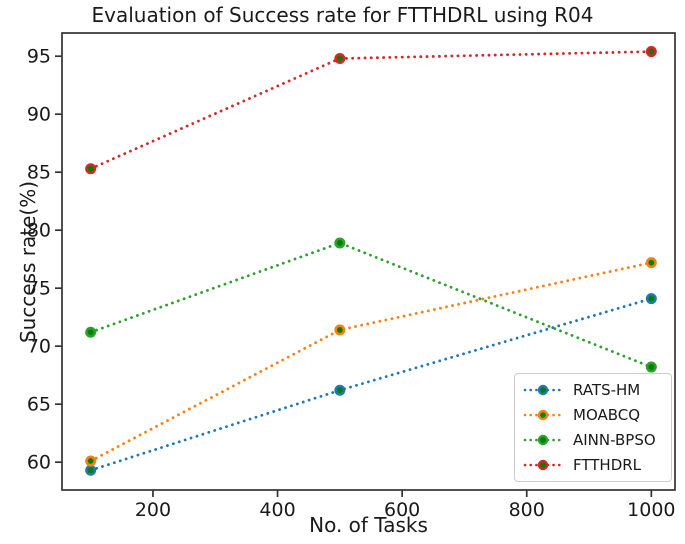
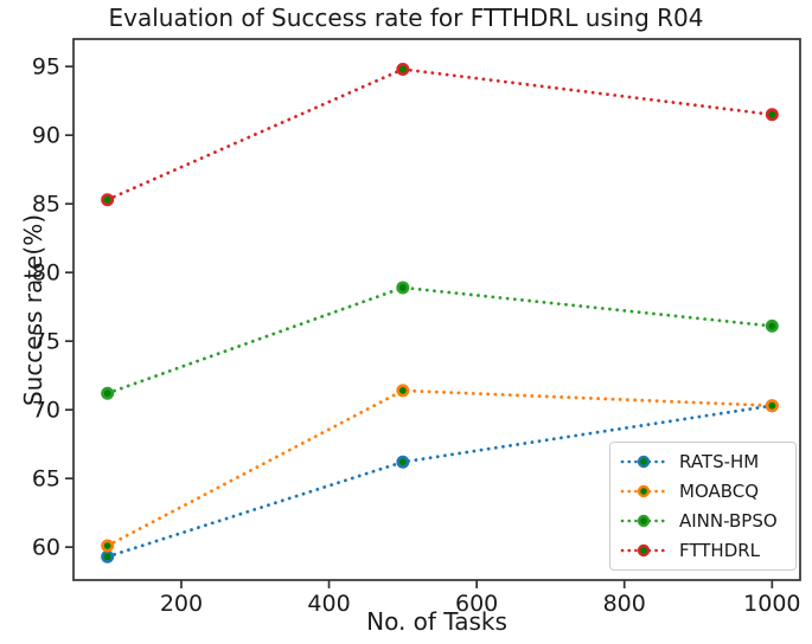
RATS-HM/1000: 74.1 -> 70.3
MOABCQ/1000: 77.2 -> 70.3
AINN-BPSO/1000: 68.2 -> 76.1
FTTHDRL/1000: 95.4 -> 91.5
